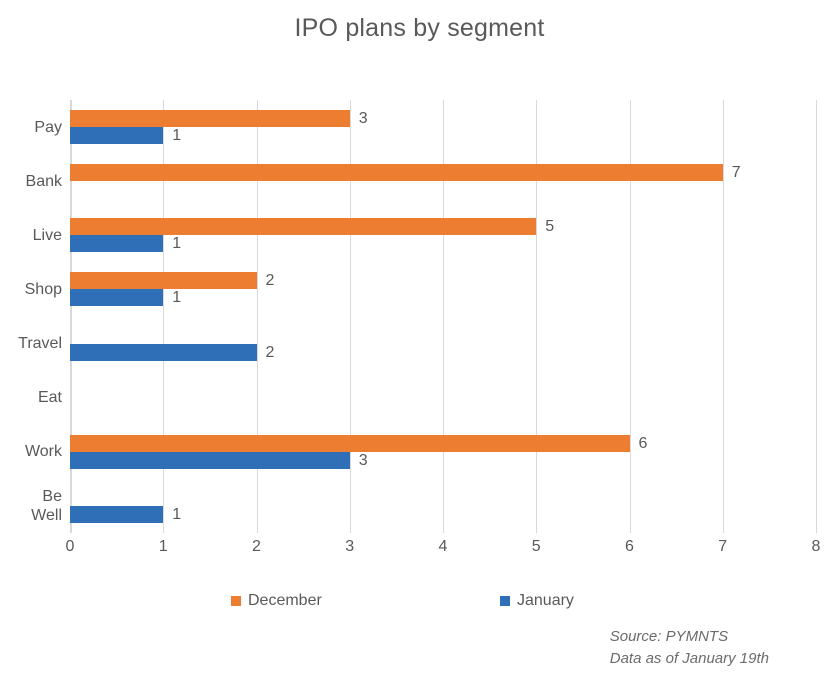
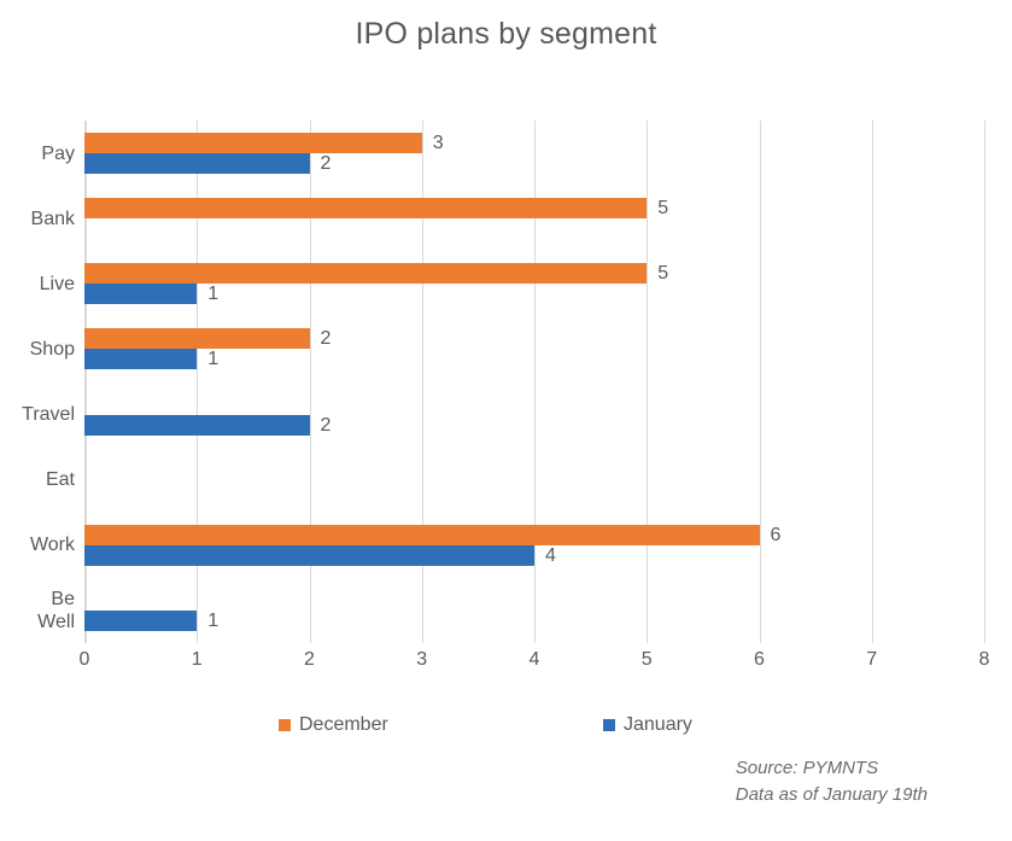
January/Pay: 1 -> 2
December/Bank: 7 -> 5
January/Work: 3 -> 4
